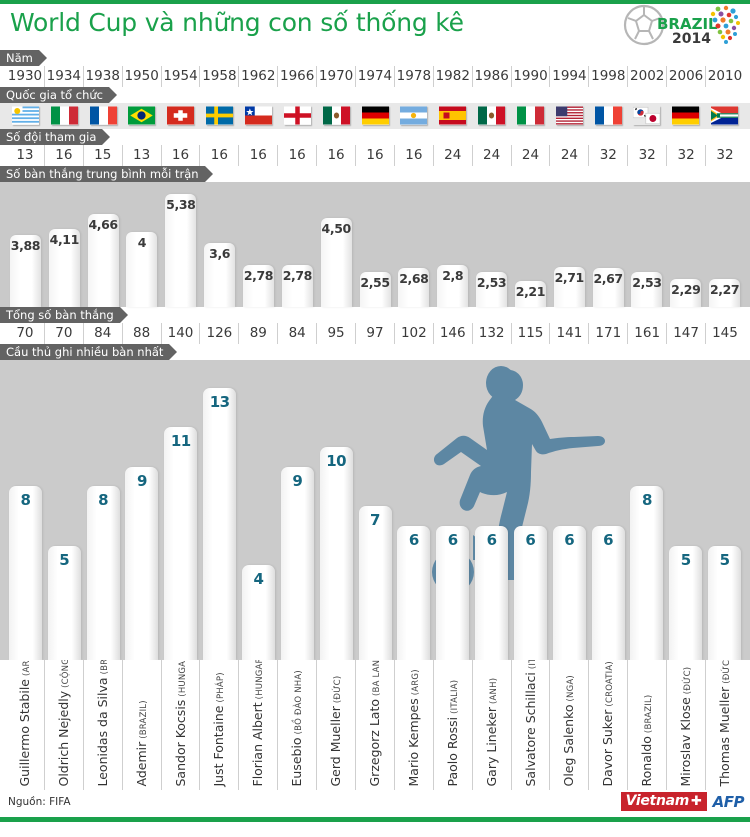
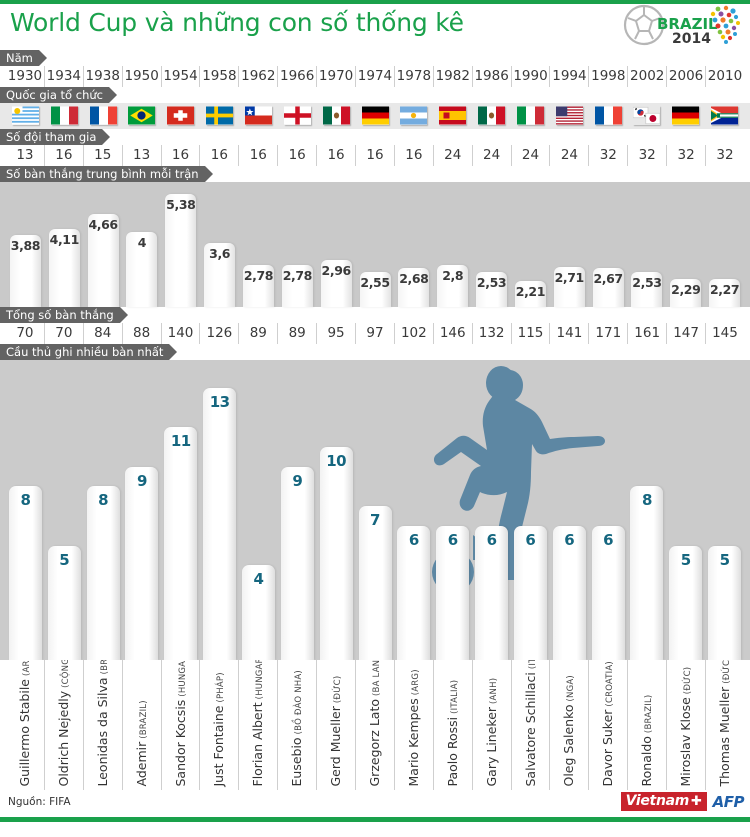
Số bàn thắng trung bình mỗi trận/1970: 4,50 -> 2,96
Tổng số bàn thắng/1966: 84 -> 89
